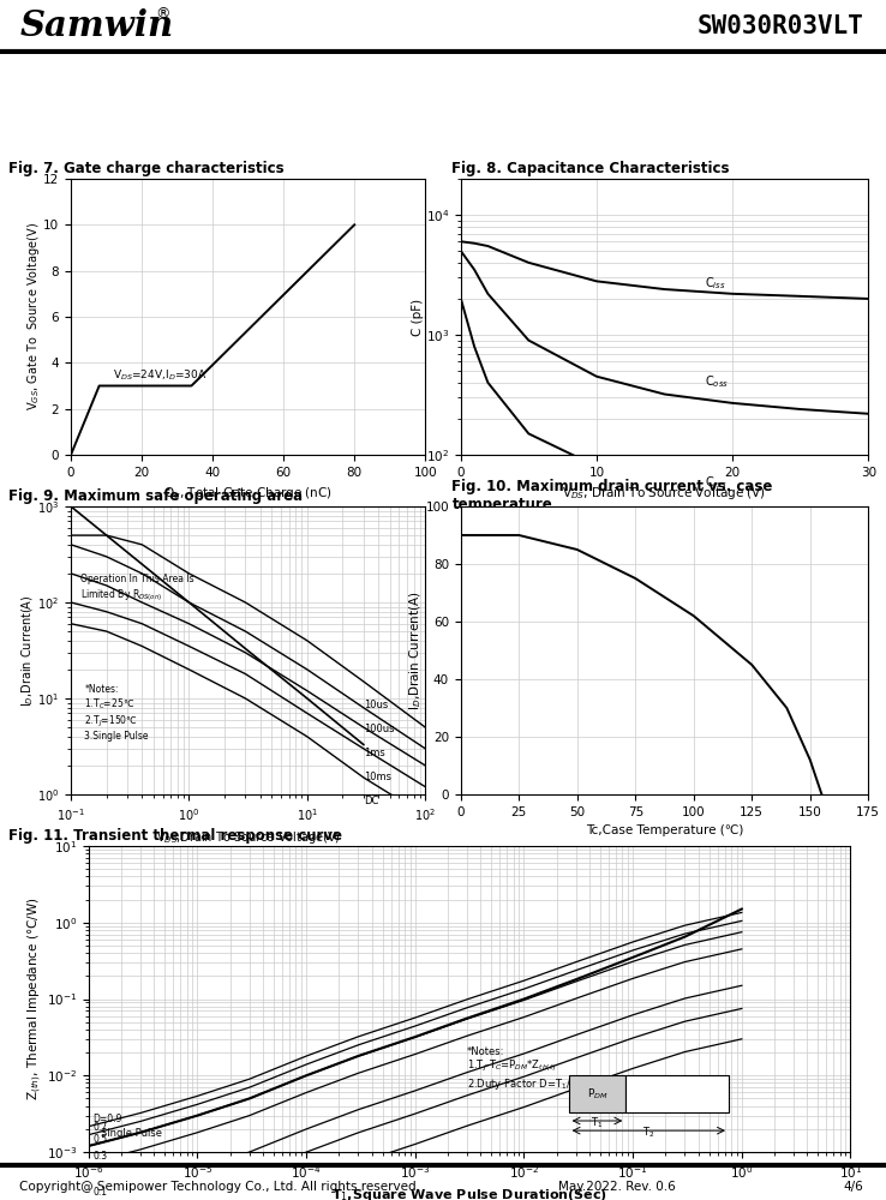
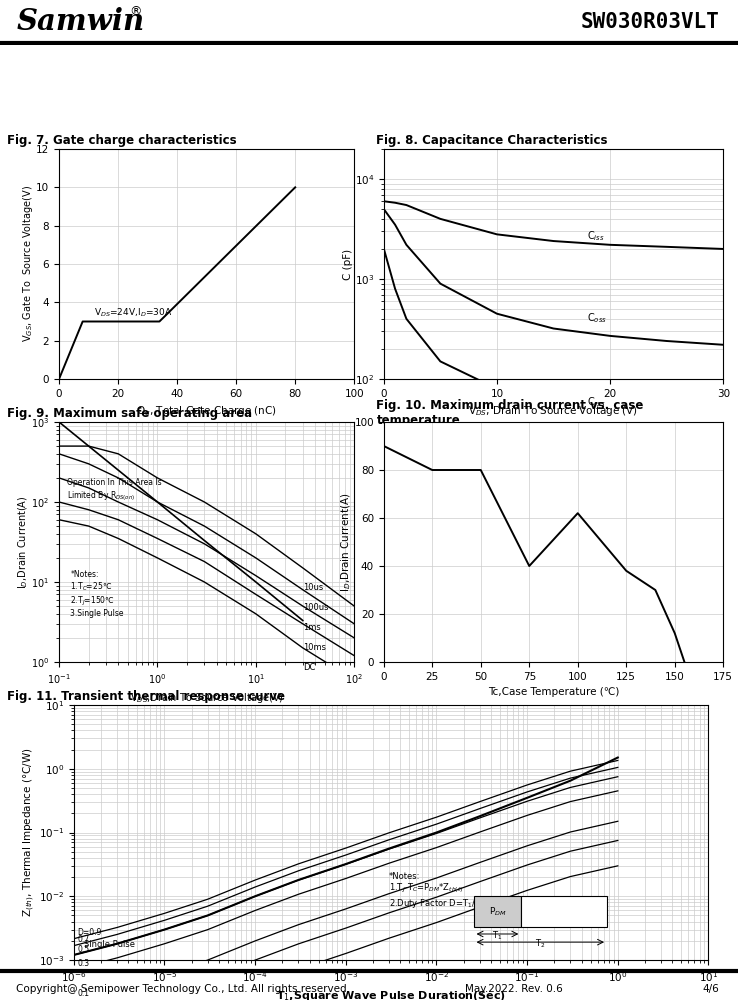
25: 90 -> 80
50: 85 -> 80
75: 75 -> 40
125: 45 -> 38
